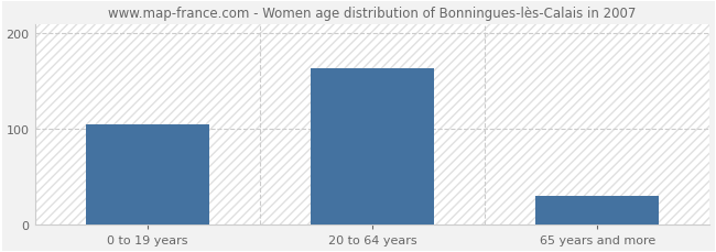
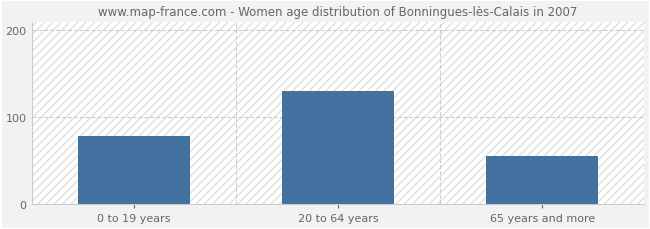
0 to 19 years: 105 -> 78
20 to 64 years: 163 -> 130
65 years and more: 30 -> 56
